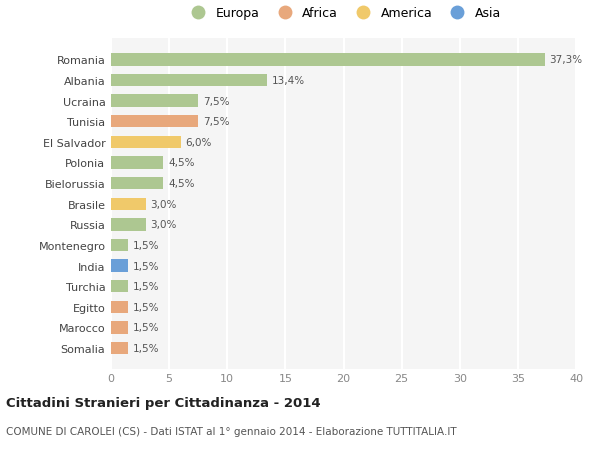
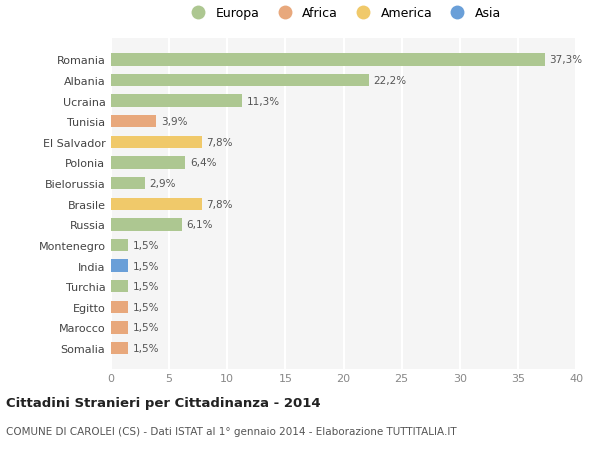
Albania: 13,4% -> 22,2%
Ucraina: 7,5% -> 11,3%
Tunisia: 7,5% -> 3,9%
El Salvador: 6,0% -> 7,8%
Polonia: 4,5% -> 6,4%
Bielorussia: 4,5% -> 2,9%
Brasile: 3,0% -> 7,8%
Russia: 3,0% -> 6,1%
